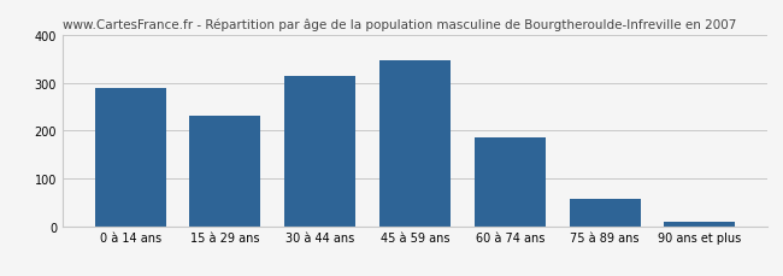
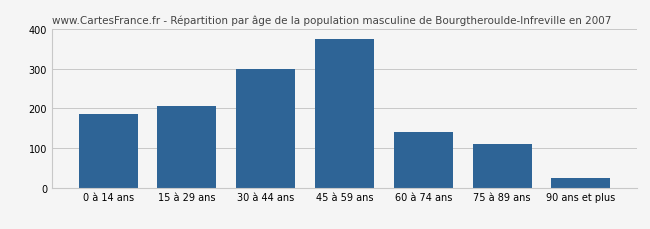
0 à 14 ans: 290 -> 185
15 à 29 ans: 232 -> 205
30 à 44 ans: 315 -> 300
45 à 59 ans: 347 -> 375
60 à 74 ans: 185 -> 140
75 à 89 ans: 57 -> 110
90 ans et plus: 10 -> 25
